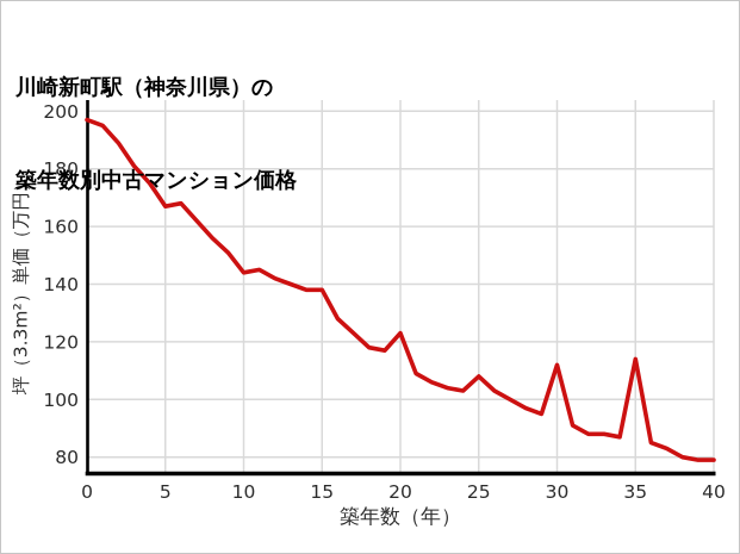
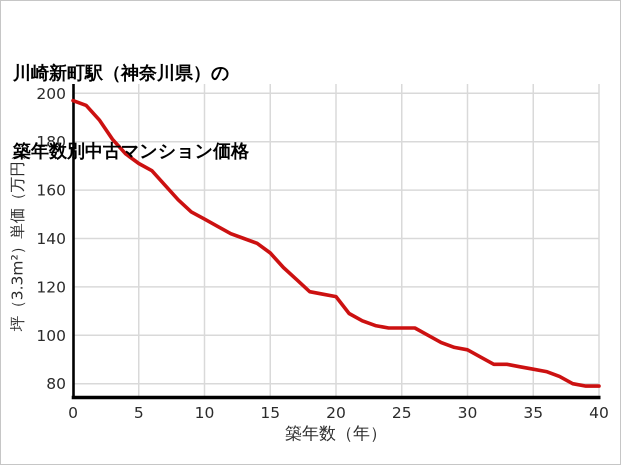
5: 167 -> 171
10: 144 -> 148
15: 138 -> 134
20: 123 -> 116
25: 108 -> 103
30: 112 -> 94
35: 114 -> 86
